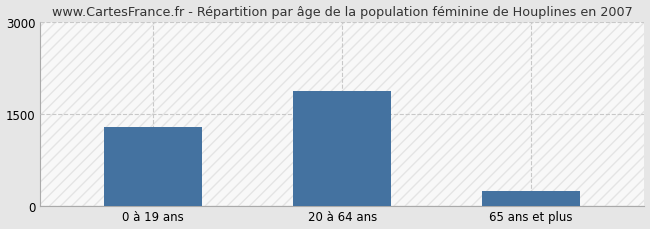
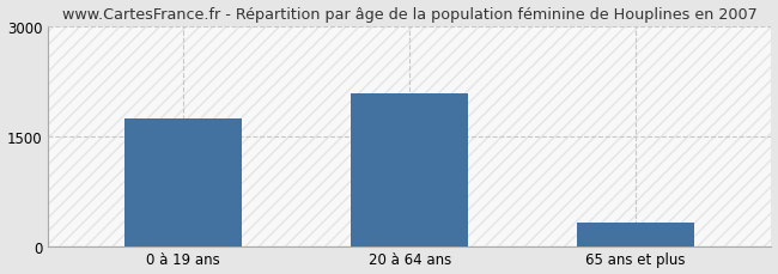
0 à 19 ans: 1280 -> 1740
20 à 64 ans: 1860 -> 2080
65 ans et plus: 230 -> 320
